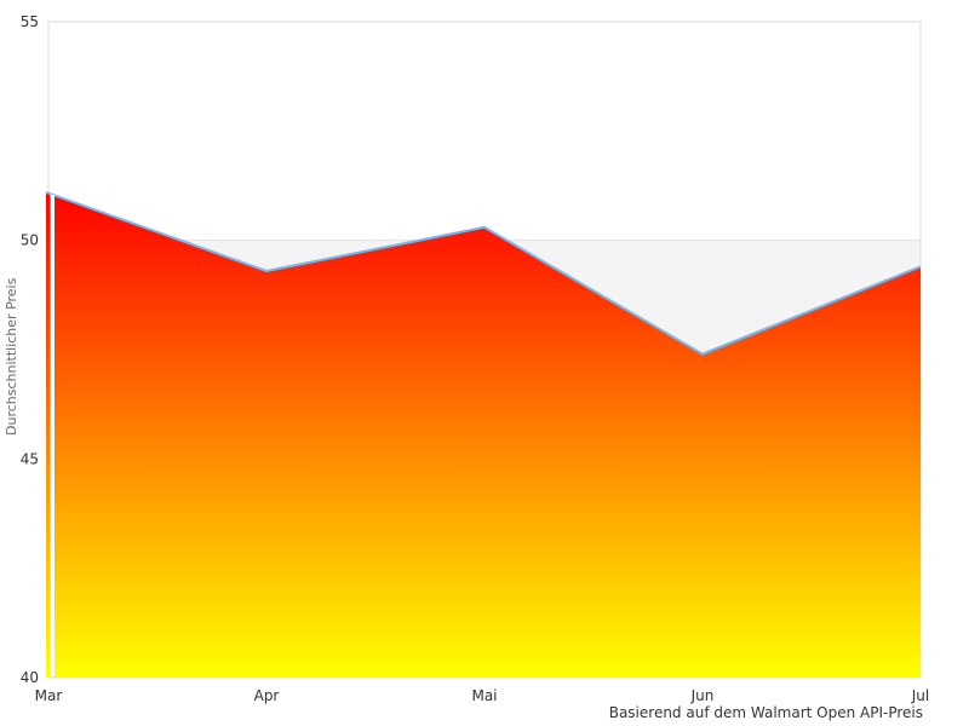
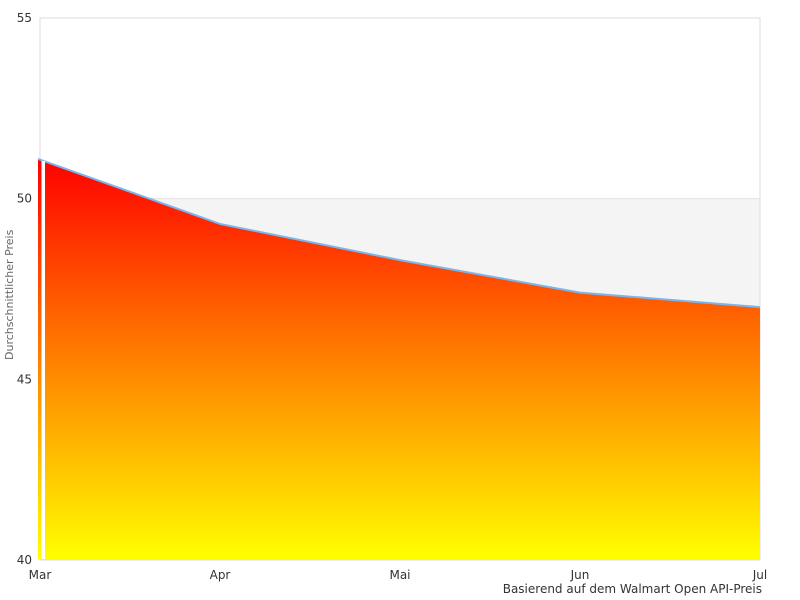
Mai: 50.3 -> 48.3
Jul: 49.4 -> 47.0
